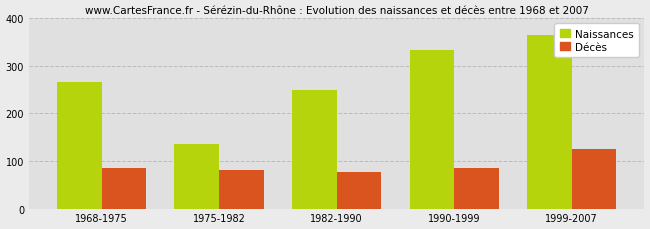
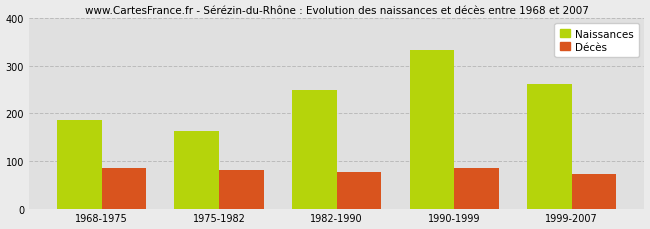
Naissances/1968-1975: 265 -> 185
Naissances/1975-1982: 135 -> 163
Naissances/1999-2007: 365 -> 262
Décès/1999-2007: 125 -> 72
